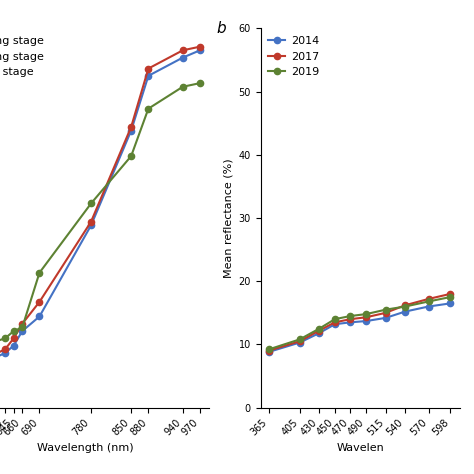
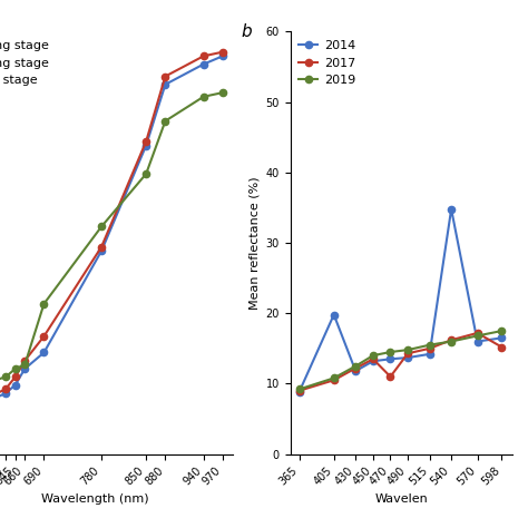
2014/405: 10.3 -> 19.8
2017/470: 14.0 -> 11.0
2014/540: 15.2 -> 34.8
2017/598: 18.0 -> 15.2
